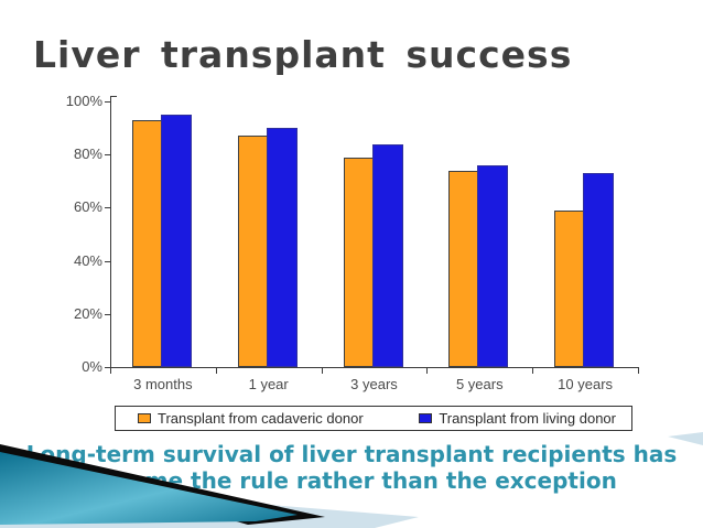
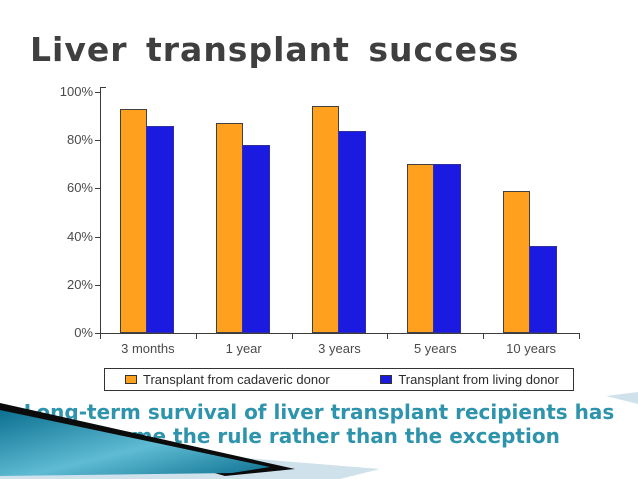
Transplant from living donor/3 months: 95% -> 86%
Transplant from living donor/1 year: 90% -> 78%
Transplant from cadaveric donor/3 years: 79% -> 94%
Transplant from cadaveric donor/5 years: 74% -> 70%
Transplant from living donor/5 years: 76% -> 70%
Transplant from living donor/10 years: 73% -> 36%
